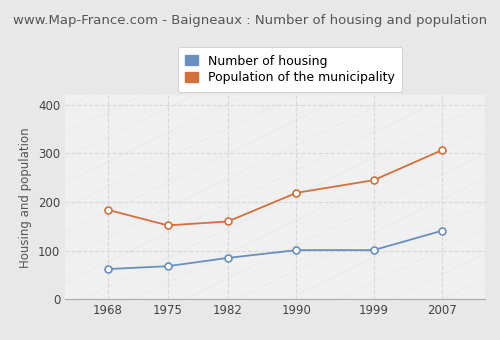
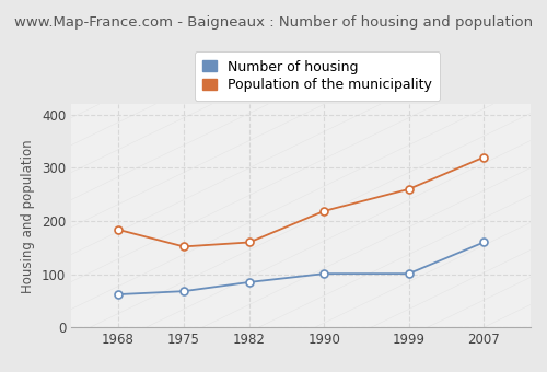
Population of the municipality/1999: 245 -> 260
Number of housing/2007: 141 -> 160
Population of the municipality/2007: 307 -> 320
